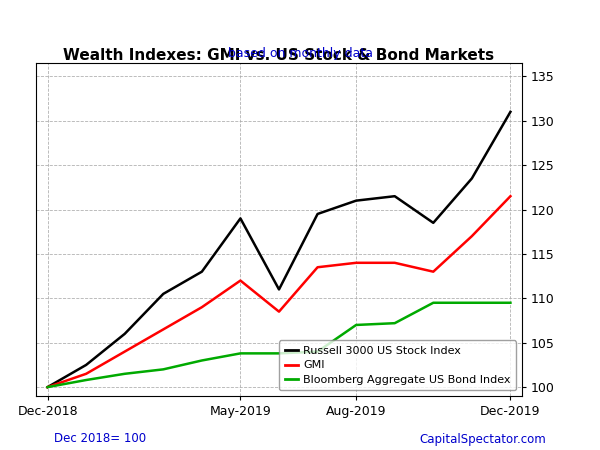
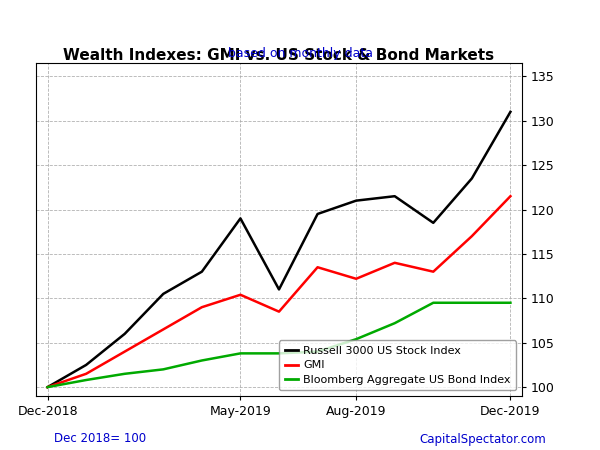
GMI/May-2019: 112.0 -> 110.4
GMI/Aug-2019: 114.0 -> 112.2
Bloomberg Aggregate US Bond Index/Aug-2019: 107.0 -> 105.4
